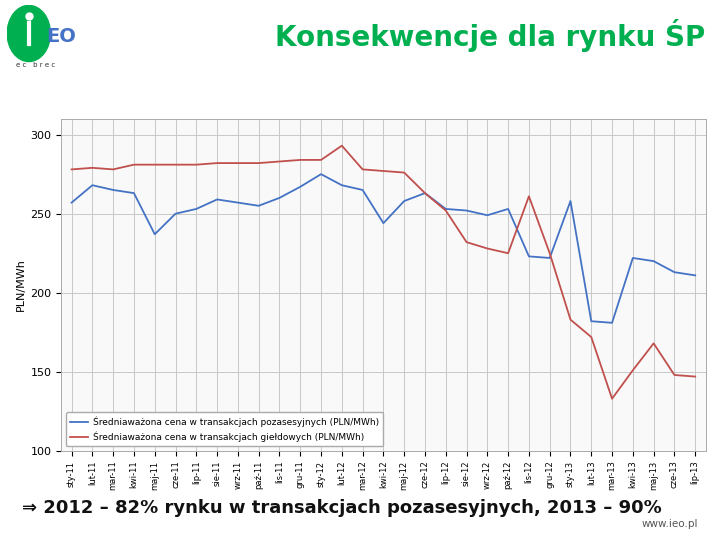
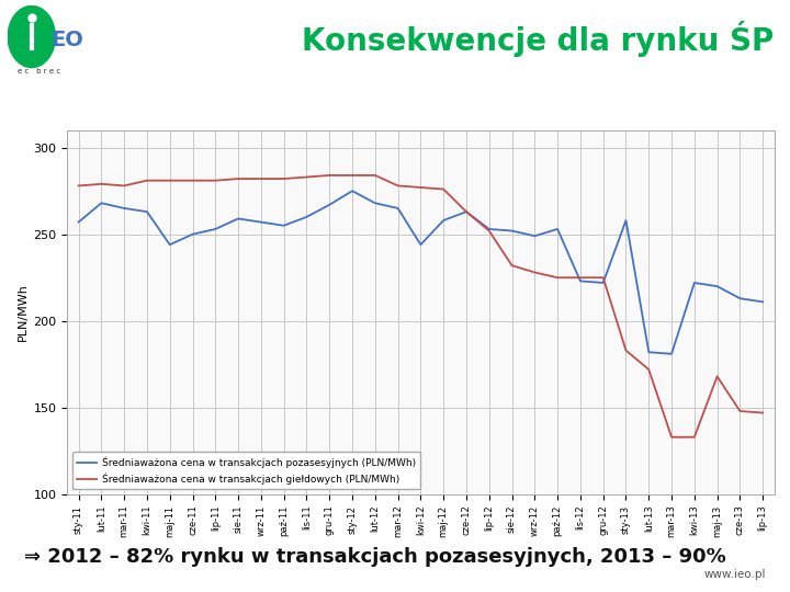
Średniaważona cena w transakcjach pozasesyjnych (PLN/MWh)/maj-11: 237 -> 244
Średniaważona cena w transakcjach giełdowych (PLN/MWh)/lut-12: 293 -> 284
Średniaważona cena w transakcjach giełdowych (PLN/MWh)/lis-12: 261 -> 225
Średniaważona cena w transakcjach giełdowych (PLN/MWh)/kwi-13: 151 -> 133
